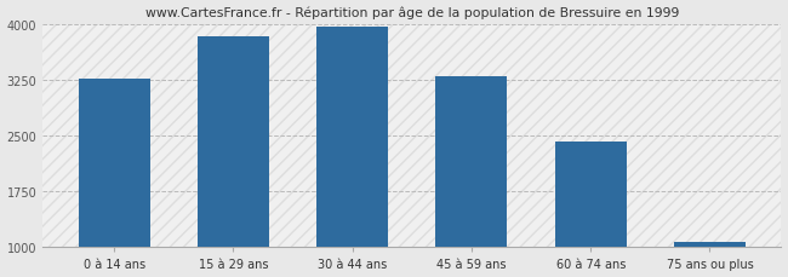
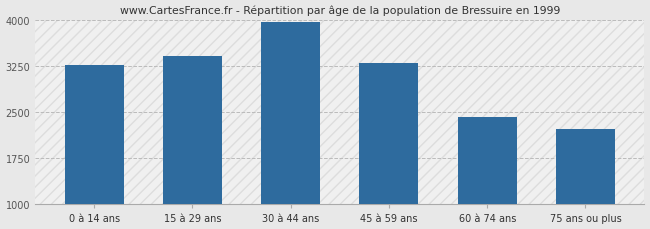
15 à 29 ans: 3840 -> 3420
75 ans ou plus: 1070 -> 2220
